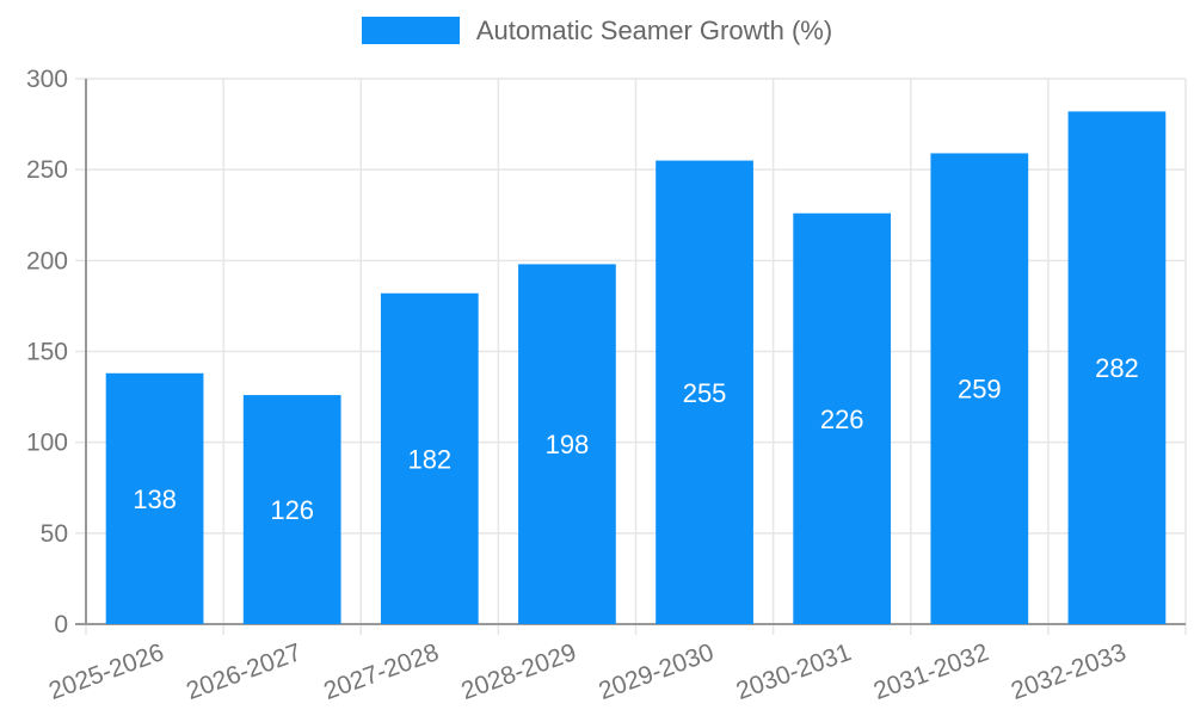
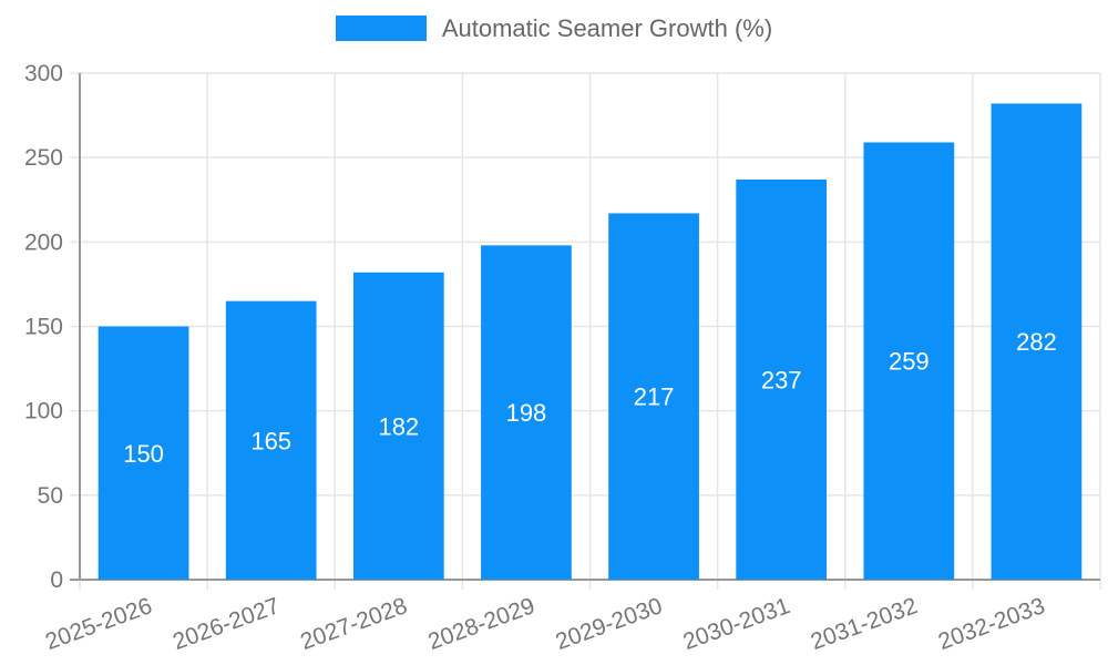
2025-2026: 138 -> 150
2026-2027: 126 -> 165
2029-2030: 255 -> 217
2030-2031: 226 -> 237
